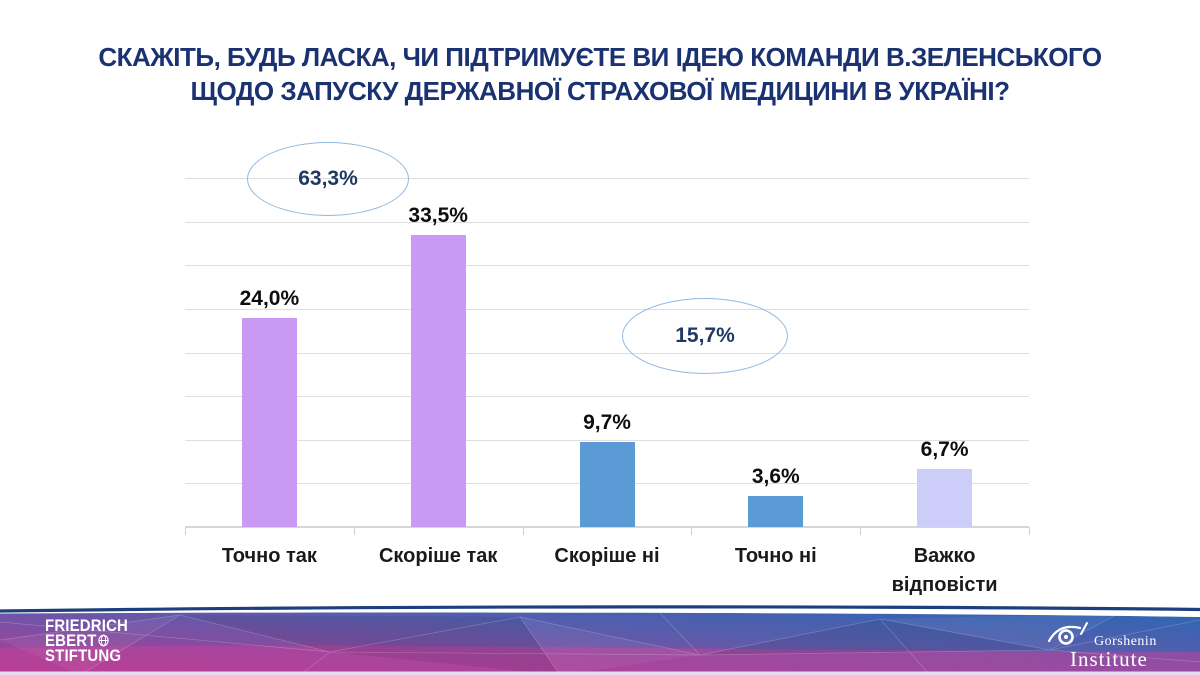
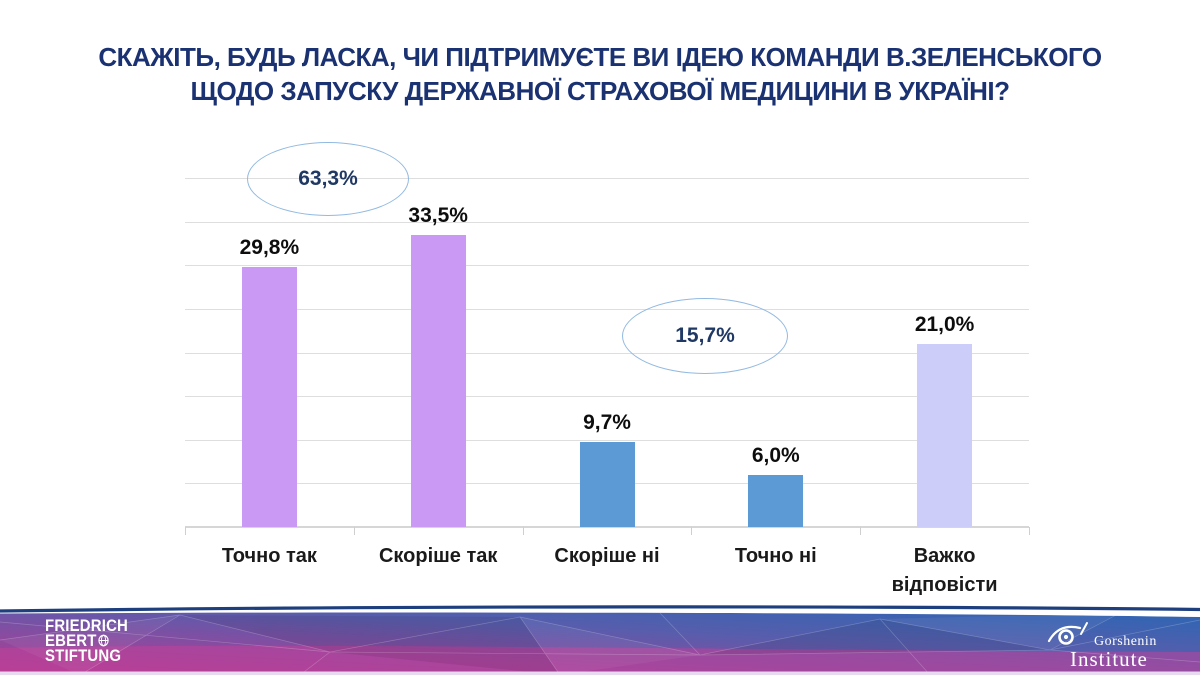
Точно так: 24,0% -> 29,8%
Точно ні: 3,6% -> 6,0%
Важко відповісти: 6,7% -> 21,0%
